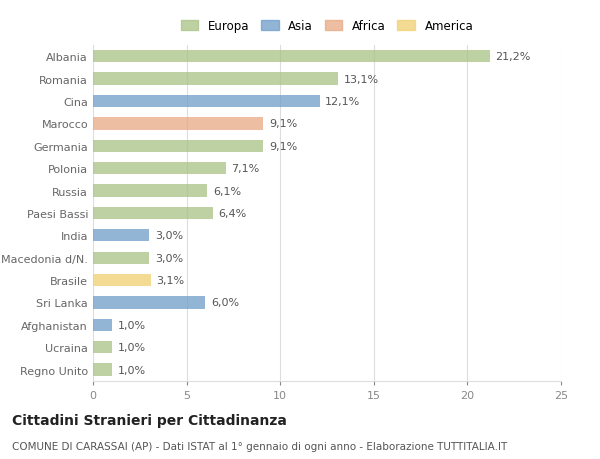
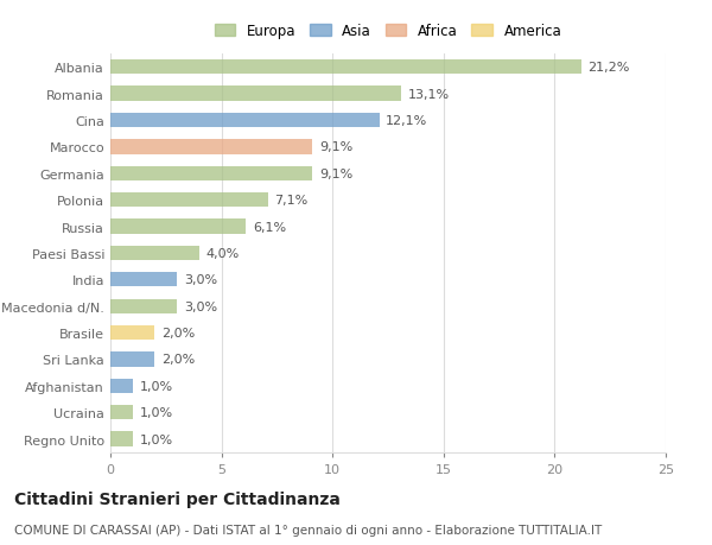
Paesi Bassi: 6,4% -> 4,0%
Brasile: 3,1% -> 2,0%
Sri Lanka: 6,0% -> 2,0%
